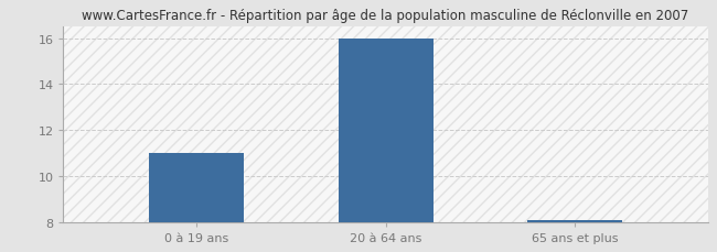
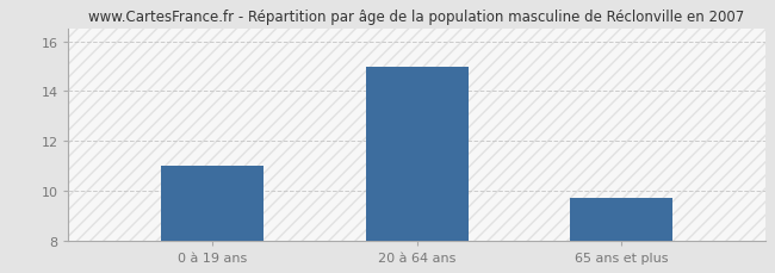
20 à 64 ans: 16.00 -> 15.00
65 ans et plus: 8.07 -> 9.70
